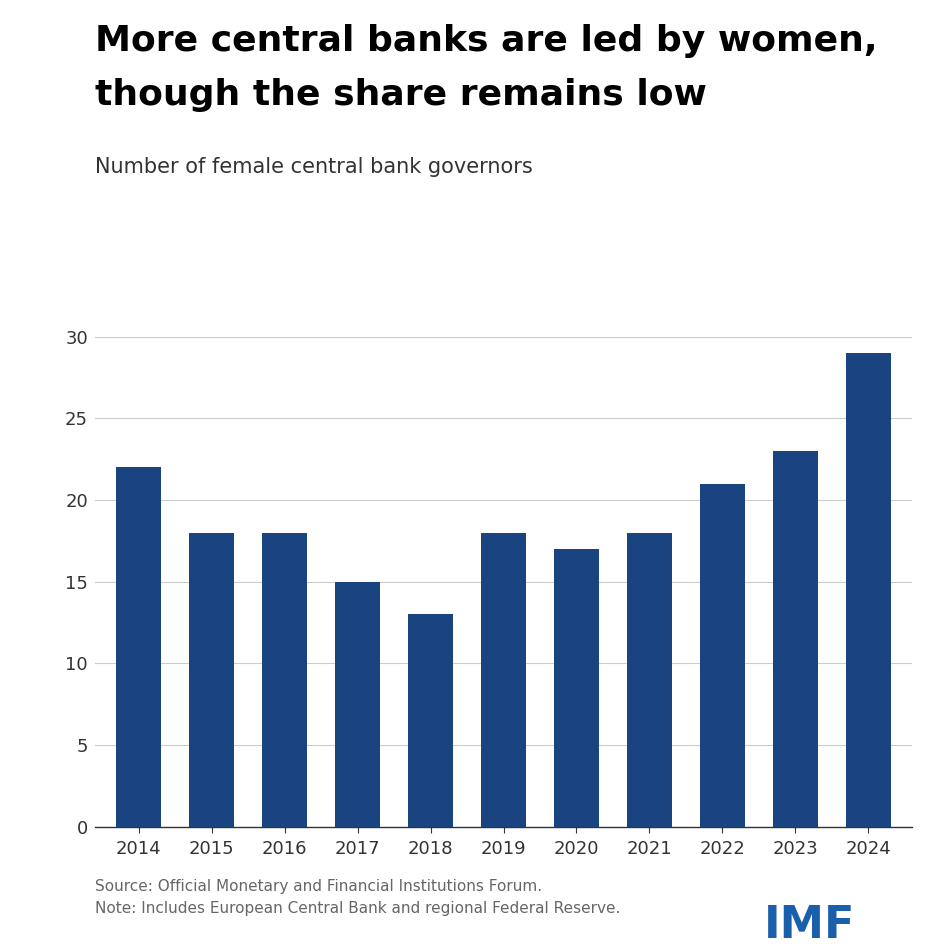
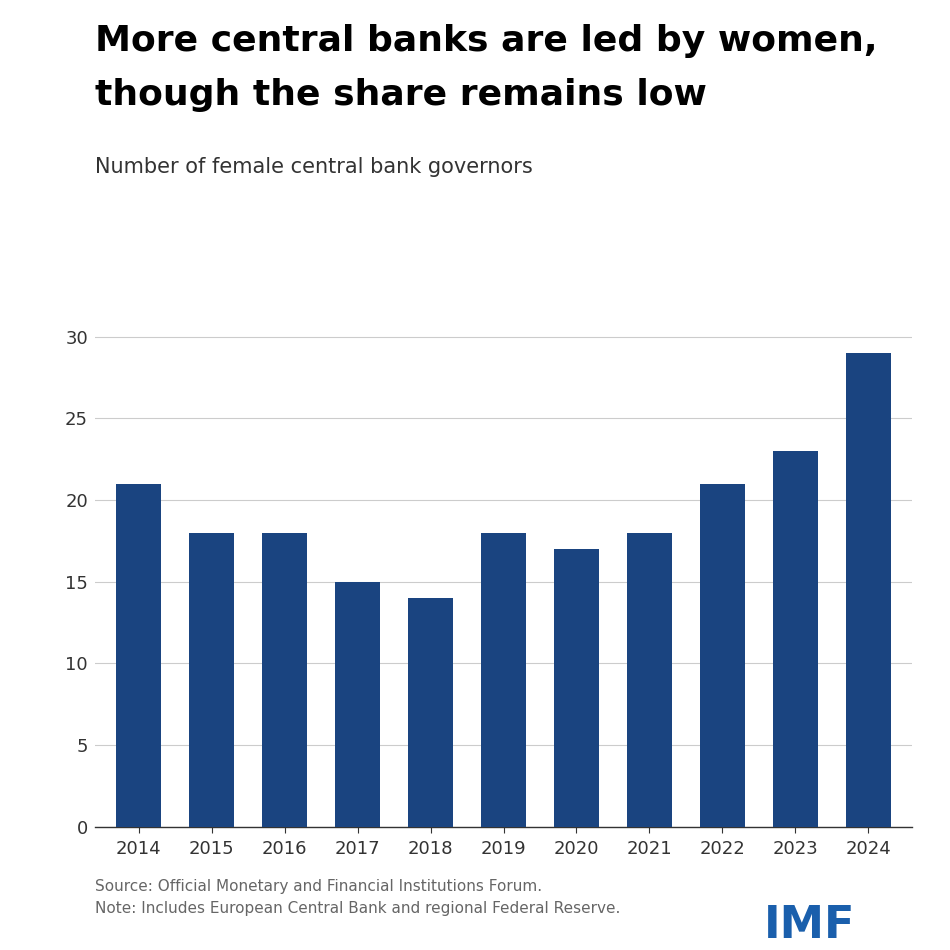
2014: 22 -> 21
2018: 13 -> 14
